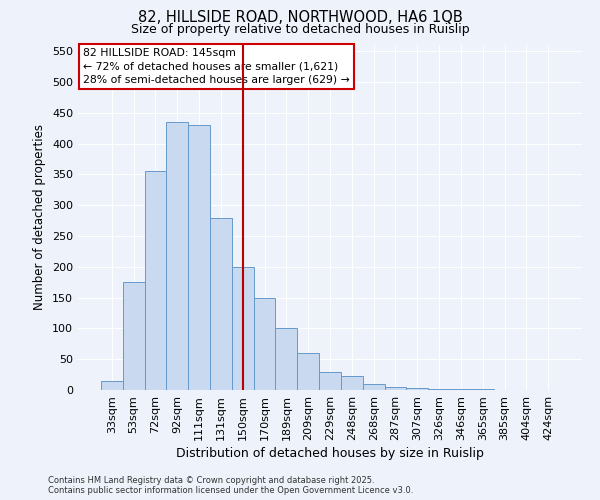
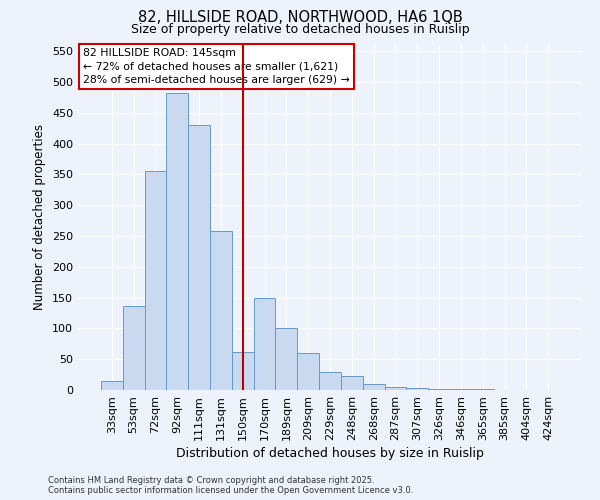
53sqm: 175 -> 136
92sqm: 435 -> 482
131sqm: 280 -> 258
150sqm: 200 -> 62
